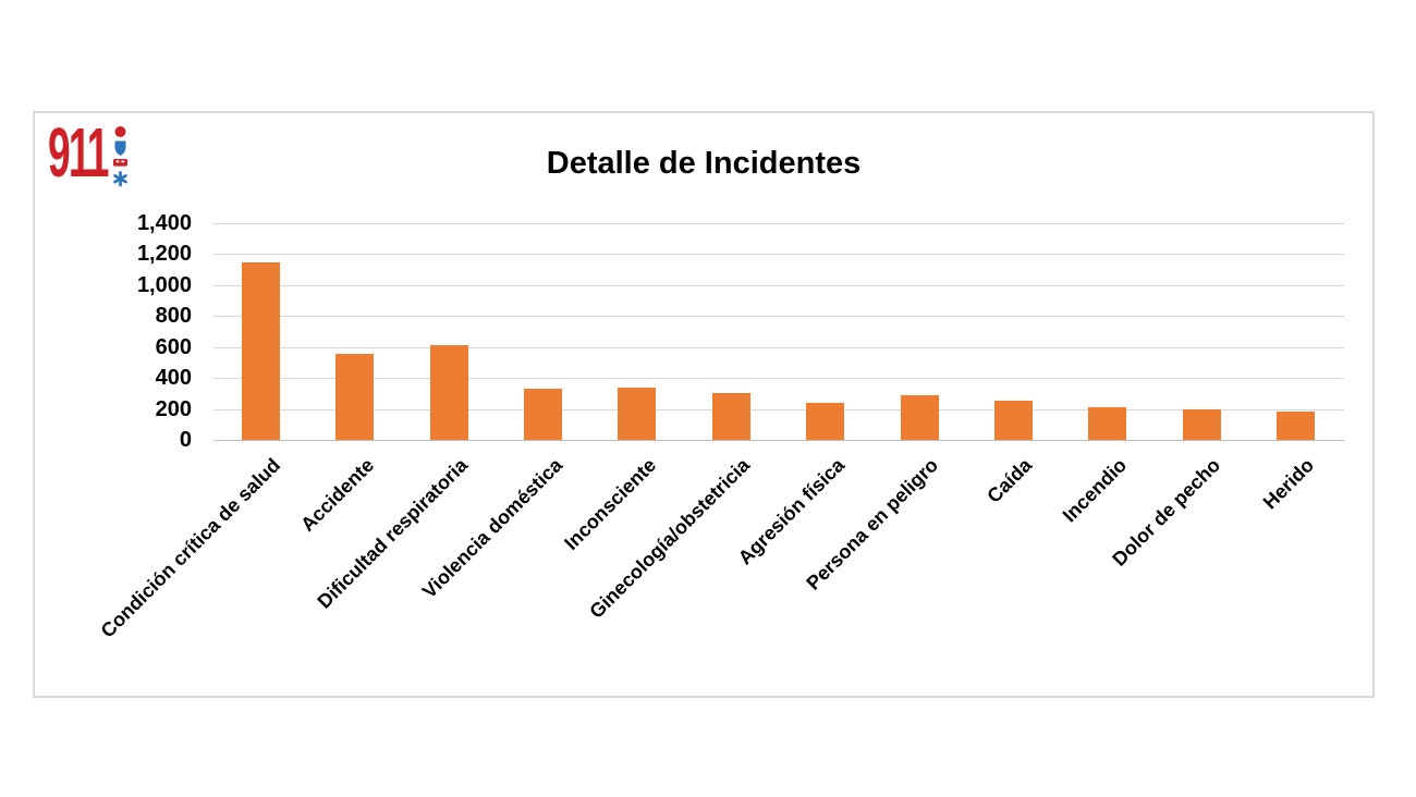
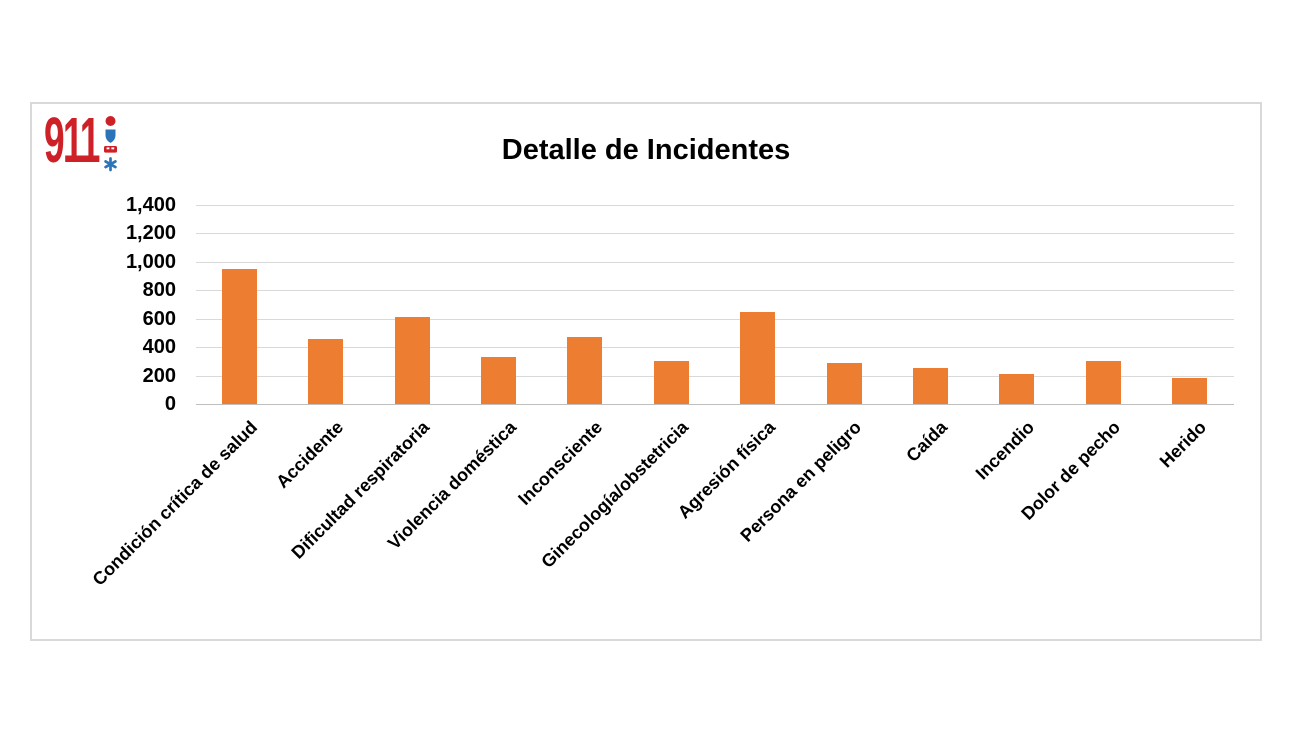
Condición crítica de salud: 1150 -> 950
Accidente: 560 -> 460
Inconsciente: 340 -> 470
Agresión física: 240 -> 650
Dolor de pecho: 200 -> 300
